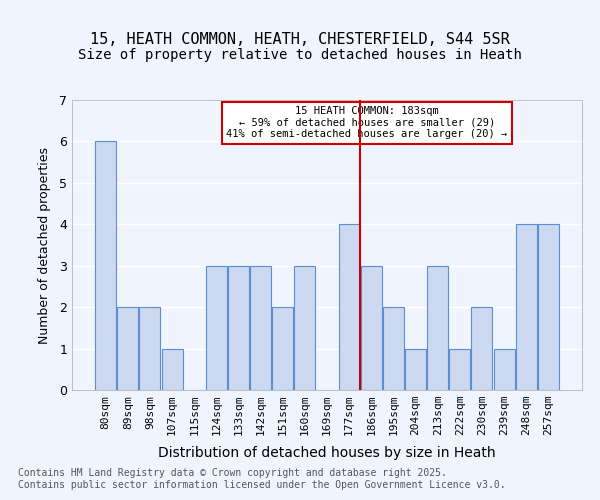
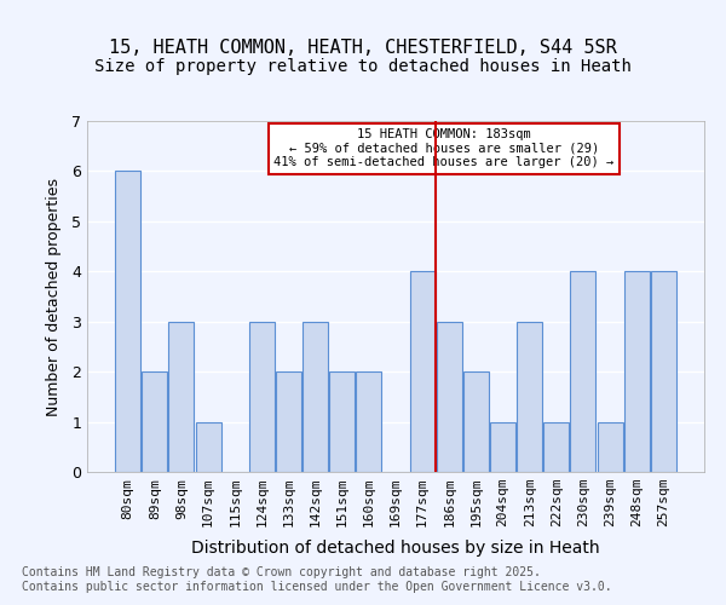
98sqm: 2 -> 3
133sqm: 3 -> 2
160sqm: 3 -> 2
230sqm: 2 -> 4
